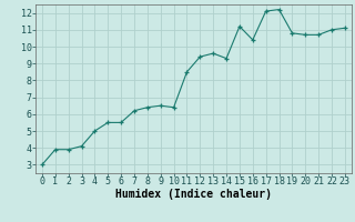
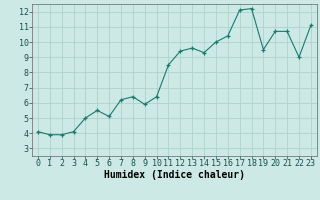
0: 3.0 -> 4.1
6: 5.5 -> 5.1
9: 6.5 -> 5.9
15: 11.2 -> 10.0
19: 10.8 -> 9.5
22: 11.0 -> 9.0
